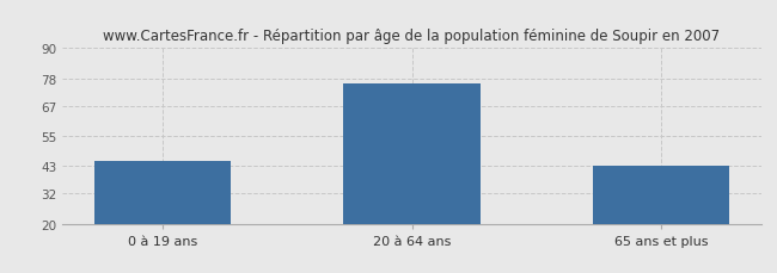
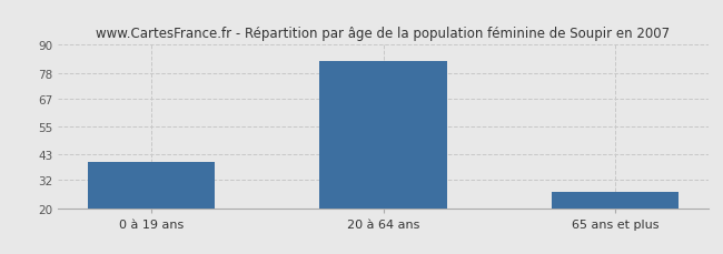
0 à 19 ans: 45 -> 40
20 à 64 ans: 76 -> 83
65 ans et plus: 43 -> 27
